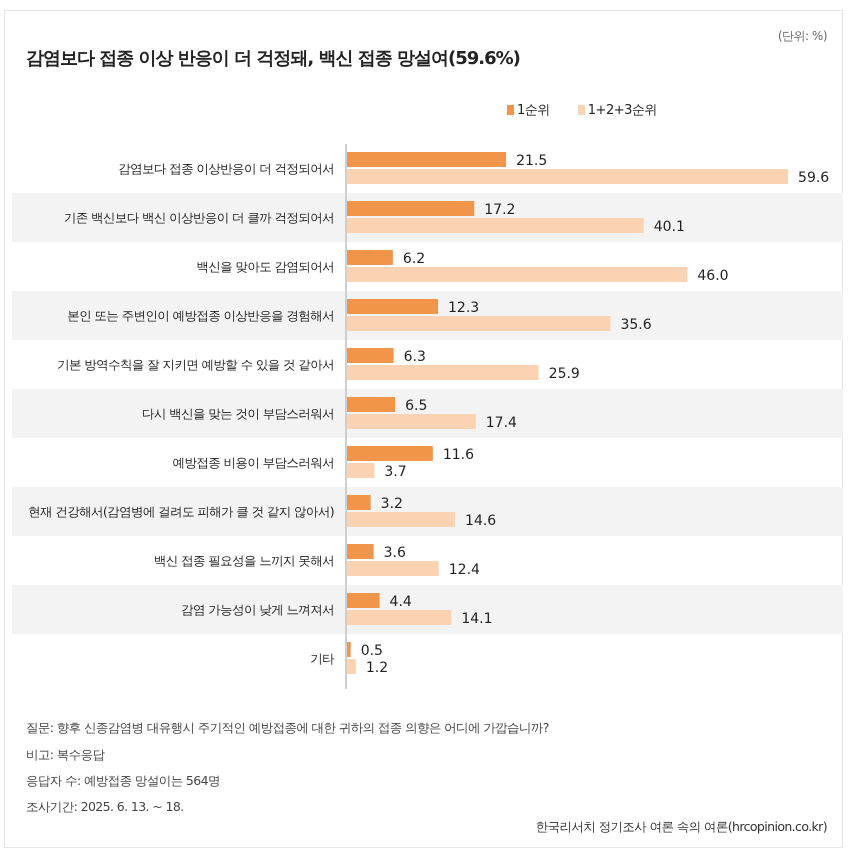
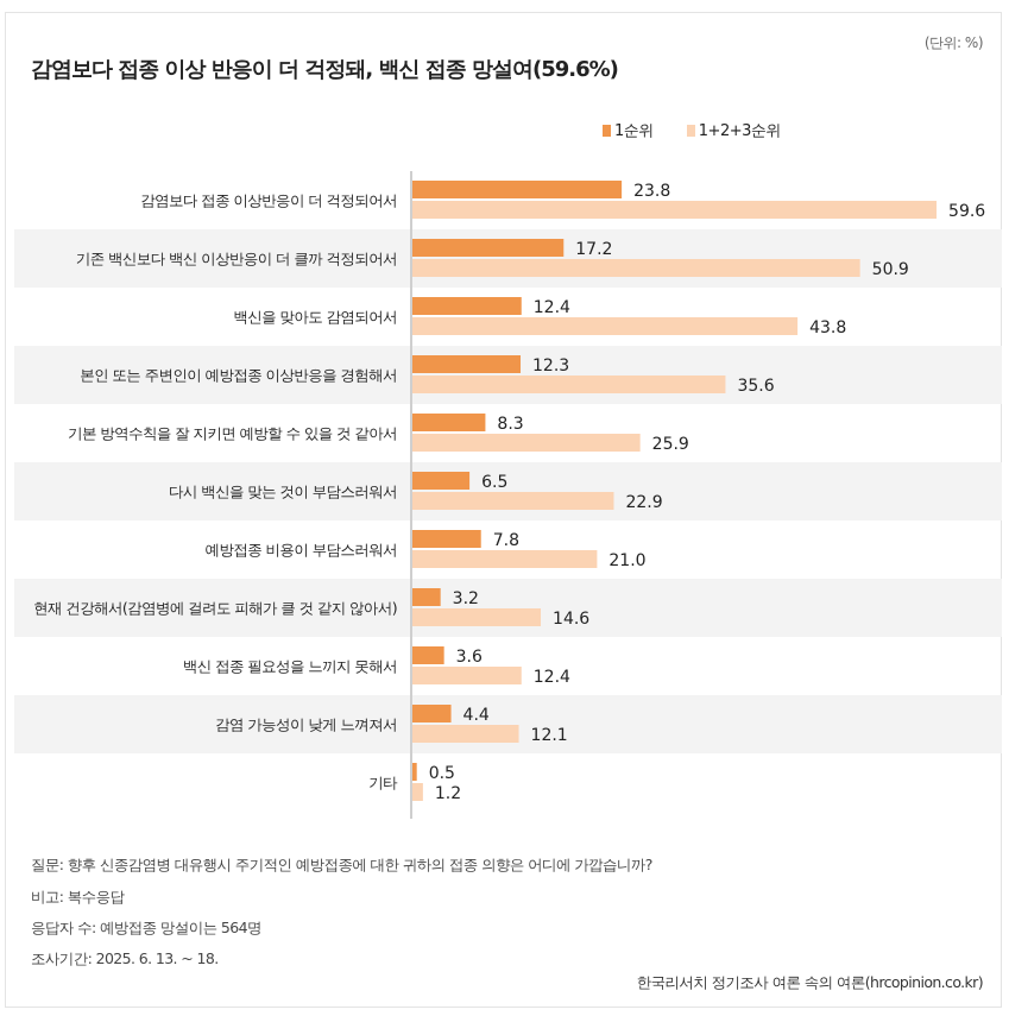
1순위/감염보다 접종 이상반응이 더 걱정되어서: 21.5 -> 23.8
1+2+3순위/기존 백신보다 백신 이상반응이 더 클까 걱정되어서: 40.1 -> 50.9
1순위/백신을 맞아도 감염되어서: 6.2 -> 12.4
1+2+3순위/백신을 맞아도 감염되어서: 46.0 -> 43.8
1순위/기본 방역수칙을 잘 지키면 예방할 수 있을 것 같아서: 6.3 -> 8.3
1+2+3순위/다시 백신을 맞는 것이 부담스러워서: 17.4 -> 22.9
1순위/예방접종 비용이 부담스러워서: 11.6 -> 7.8
1+2+3순위/예방접종 비용이 부담스러워서: 3.7 -> 21.0
1+2+3순위/감염 가능성이 낮게 느껴져서: 14.1 -> 12.1
